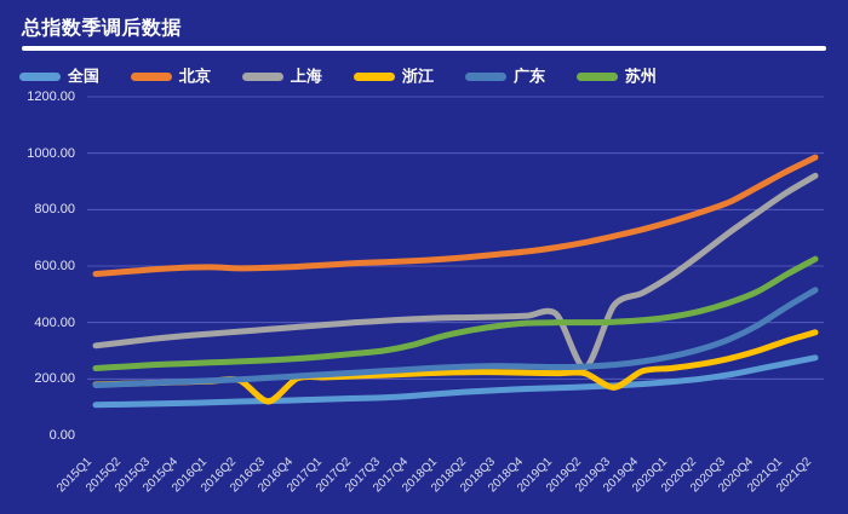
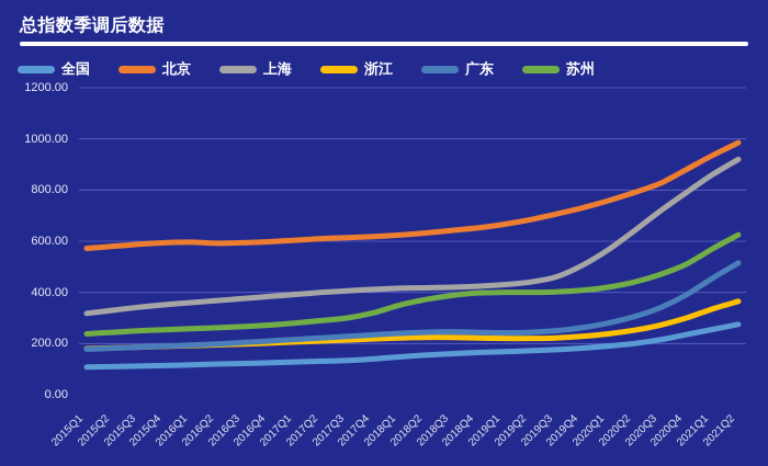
浙江/2016Q3: 120 -> 200
上海/2019Q2: 240 -> 440
浙江/2019Q3: 170 -> 220
